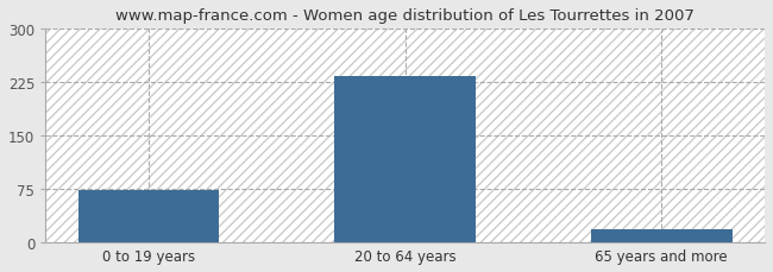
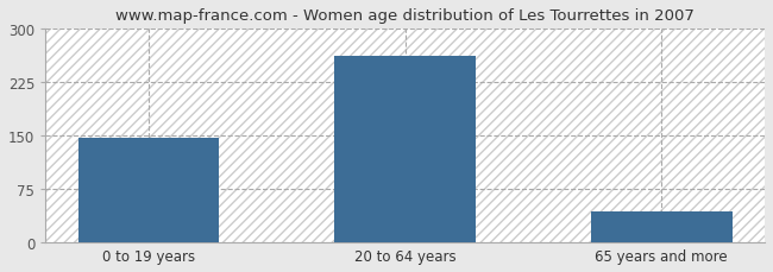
0 to 19 years: 74 -> 147
20 to 64 years: 234 -> 262
65 years and more: 18 -> 43
